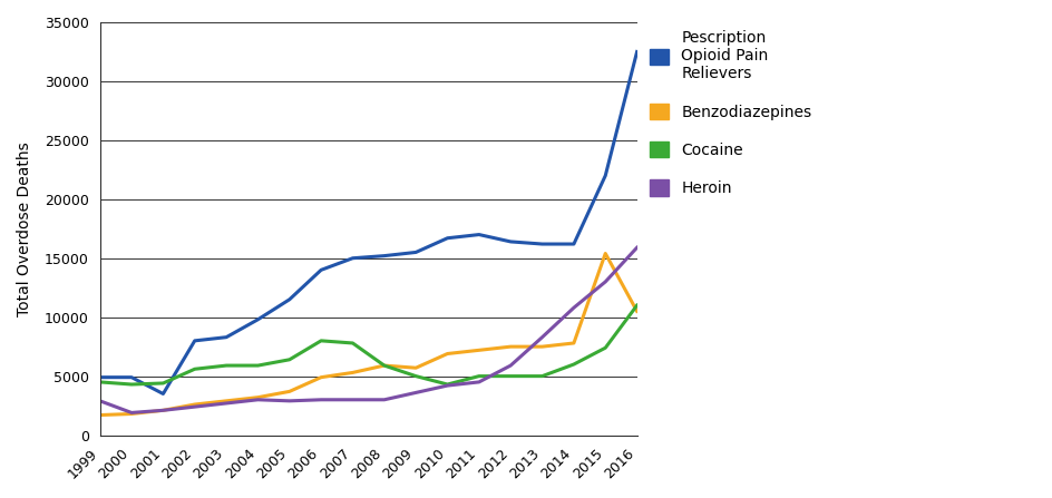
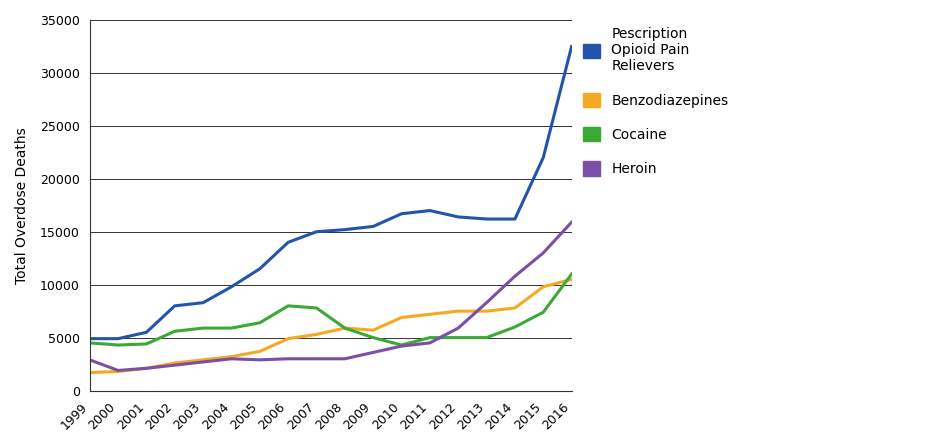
Pescription Opioid Pain Relievers/2001: 3500 -> 5500
Benzodiazepines/2015: 15400 -> 9800
